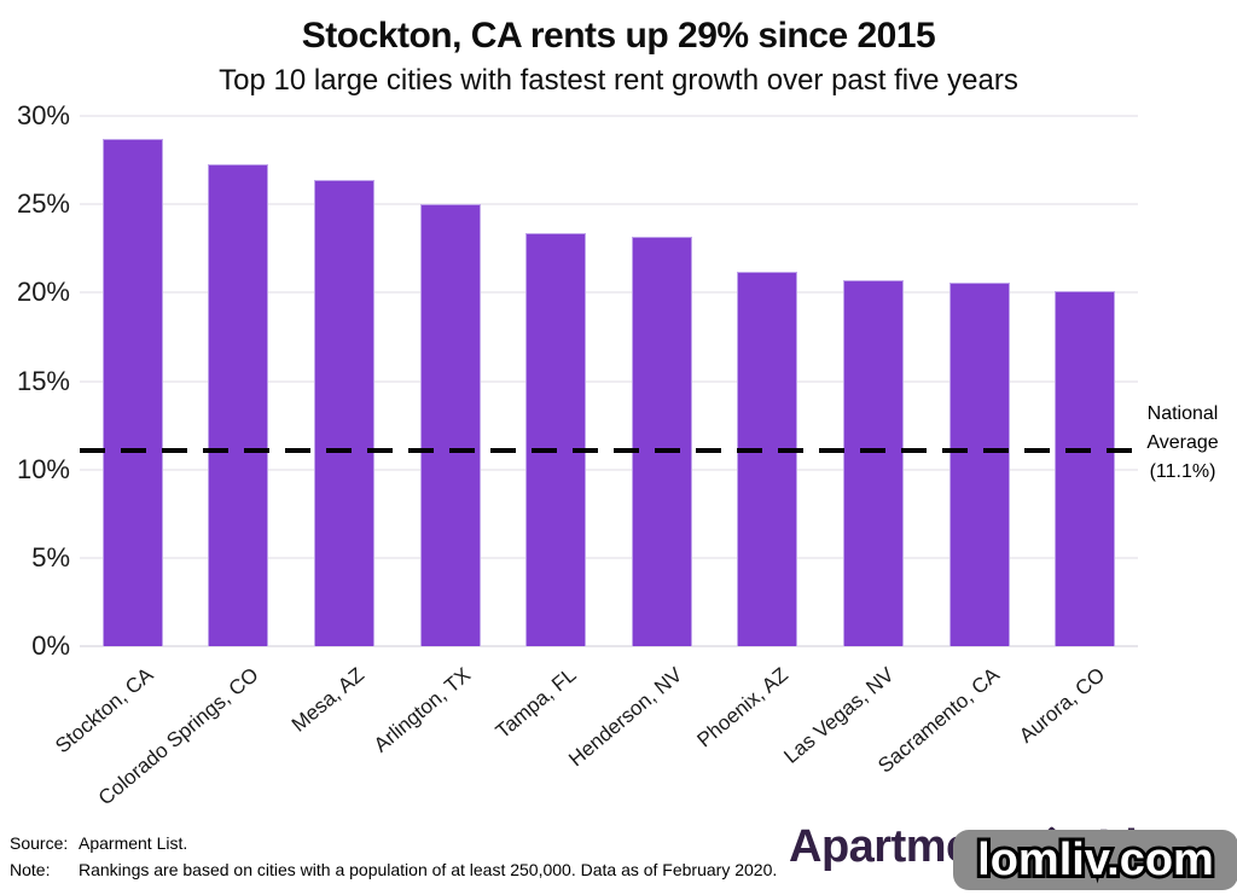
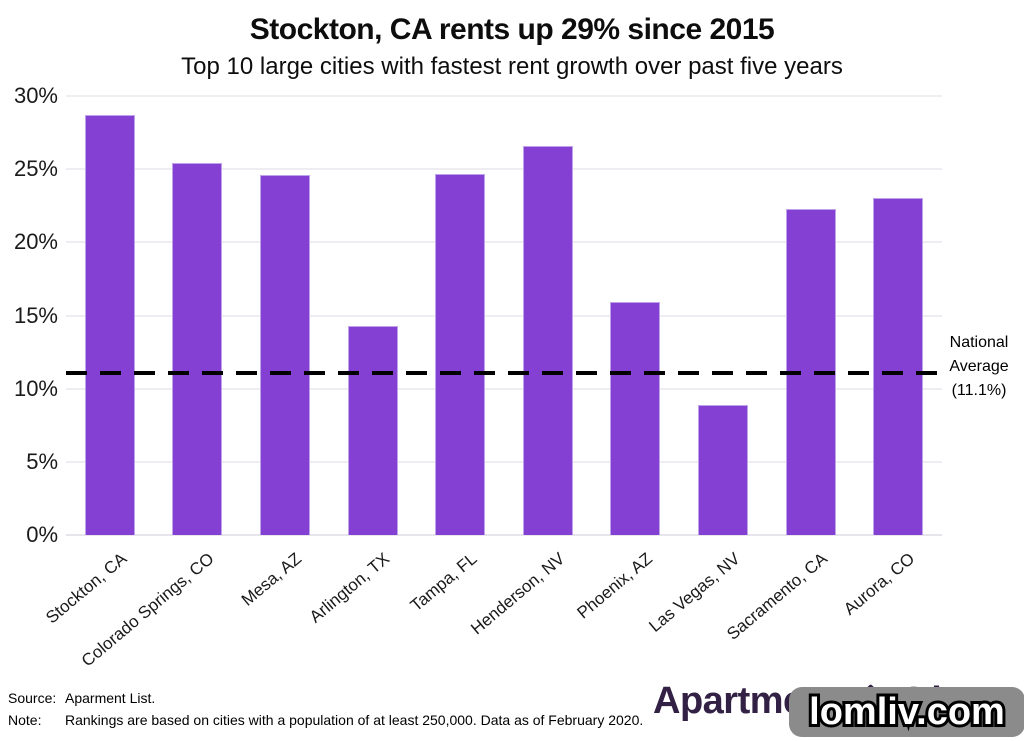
Colorado Springs, CO: 27.3% -> 25.4%
Mesa, AZ: 26.4% -> 24.6%
Arlington, TX: 25.0% -> 14.3%
Tampa, FL: 23.4% -> 24.7%
Henderson, NV: 23.2% -> 26.6%
Phoenix, AZ: 21.2% -> 15.9%
Las Vegas, NV: 20.7% -> 8.9%
Sacramento, CA: 20.6% -> 22.3%
Aurora, CO: 20.1% -> 23.0%
